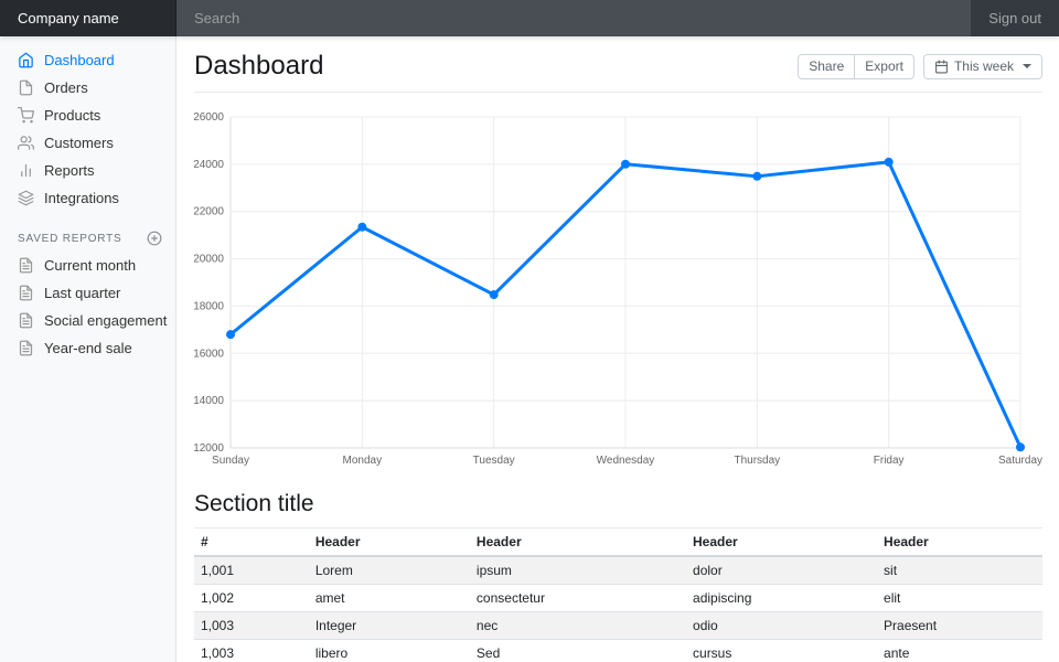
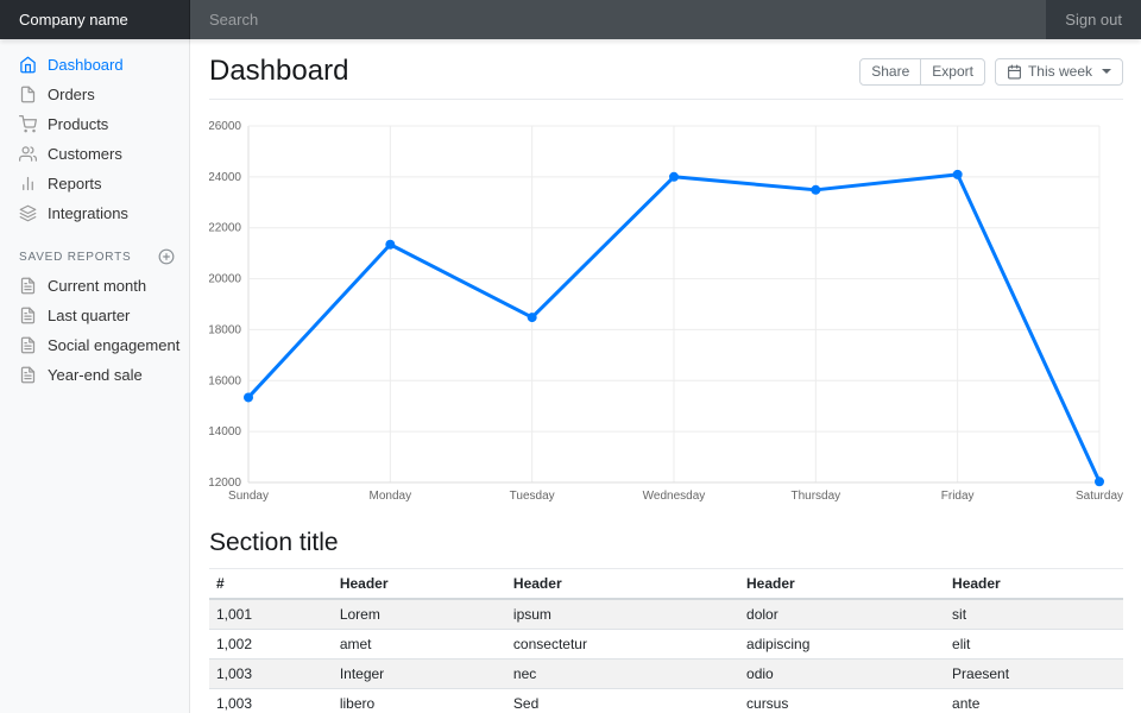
Sunday: 16800 -> 15300
